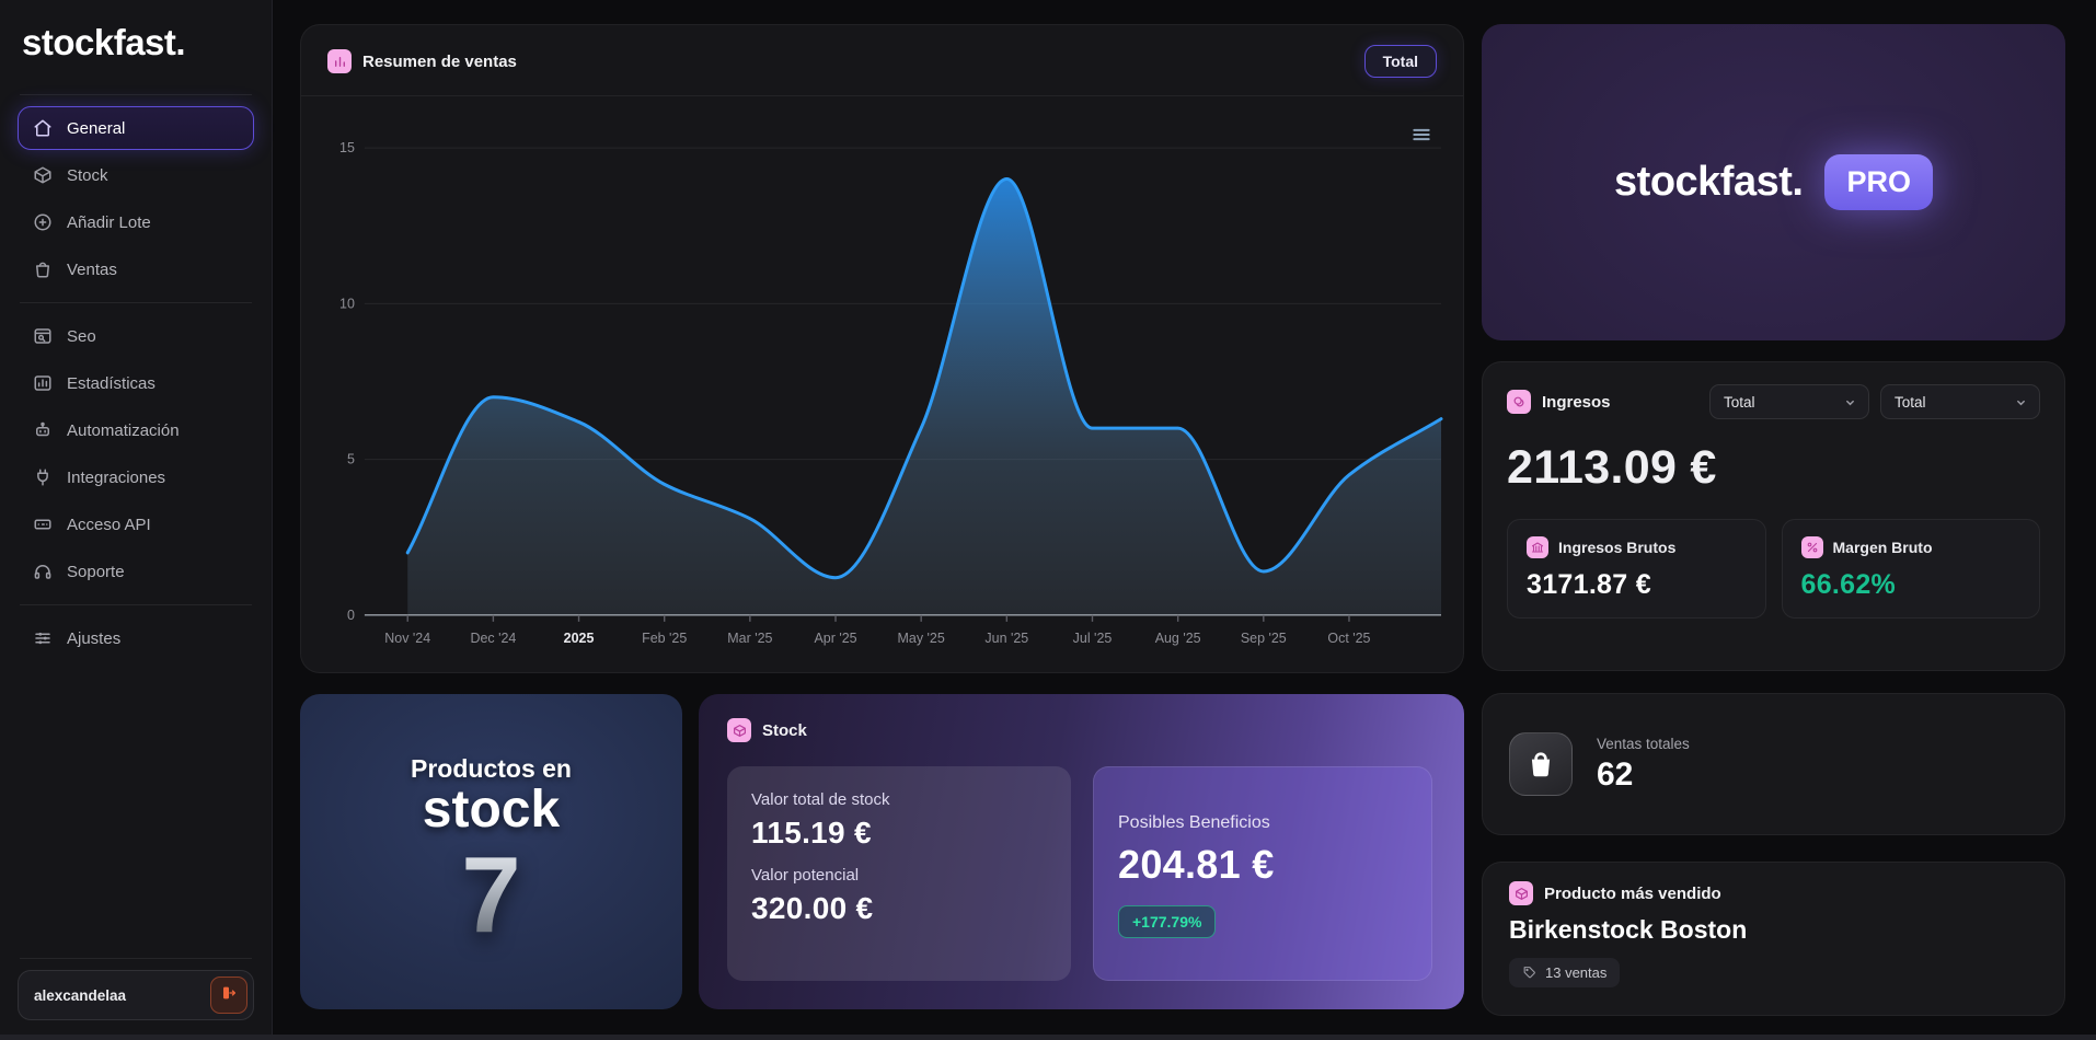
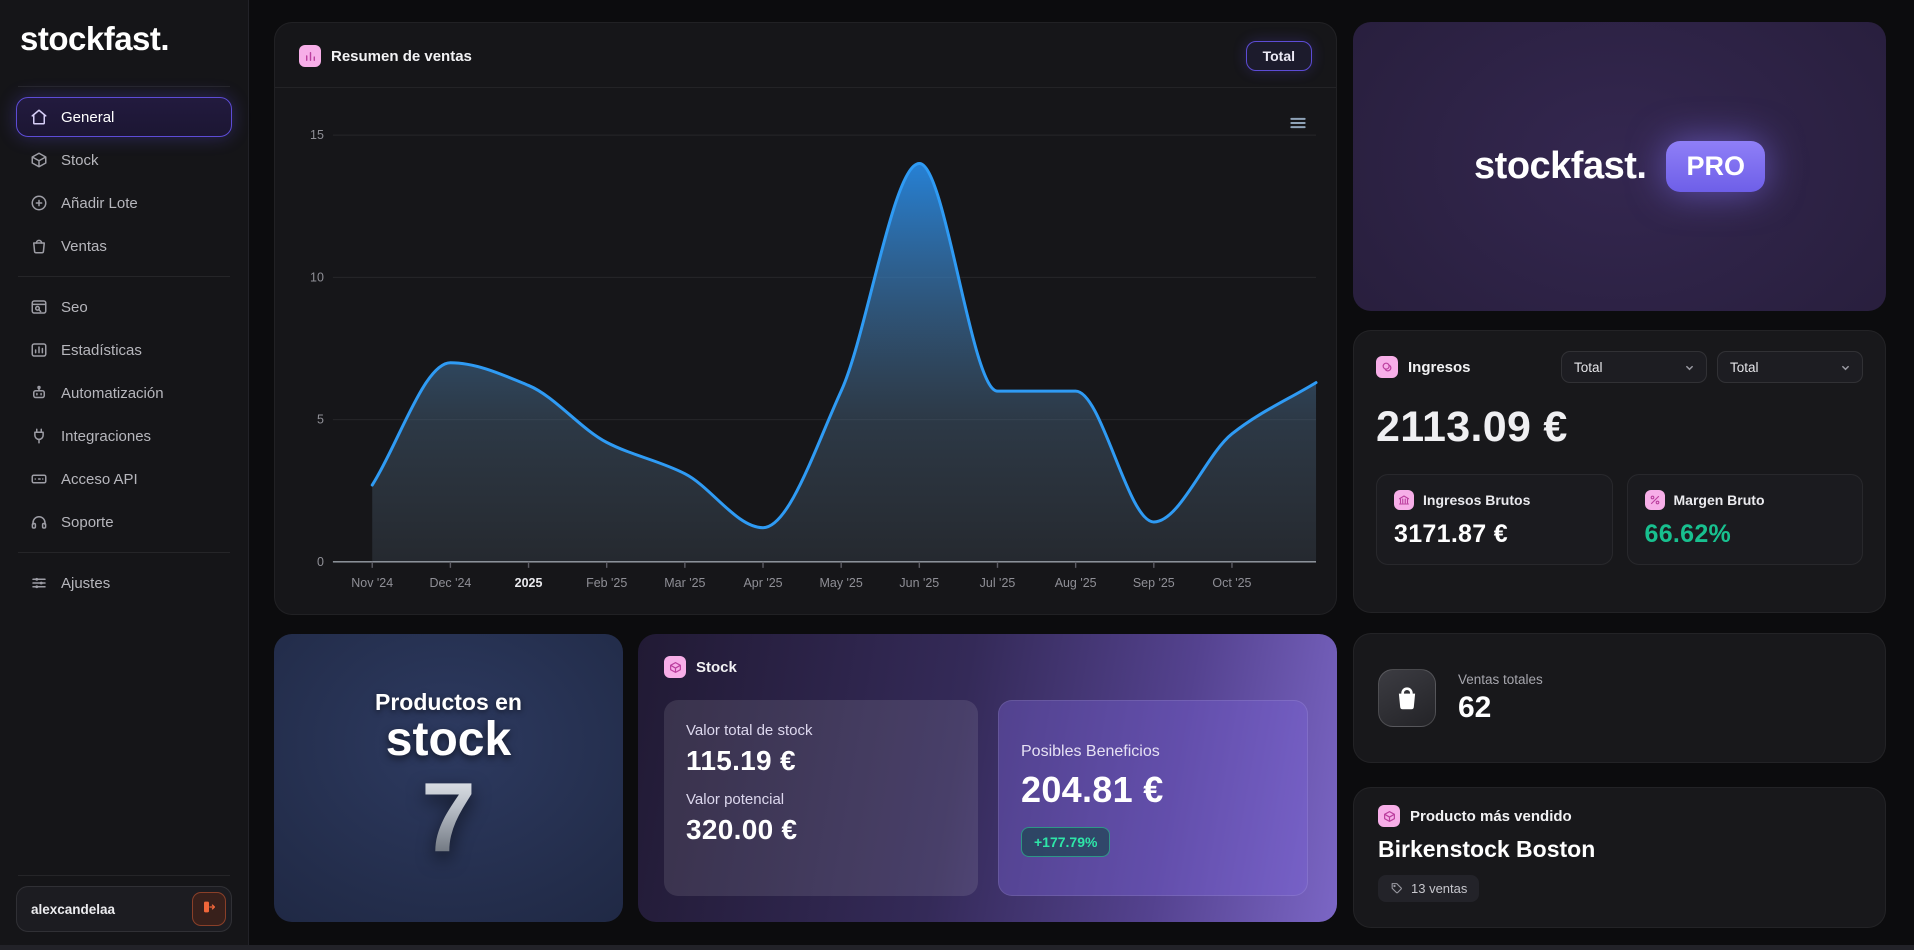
Nov '24: 2.0 -> 2.7
